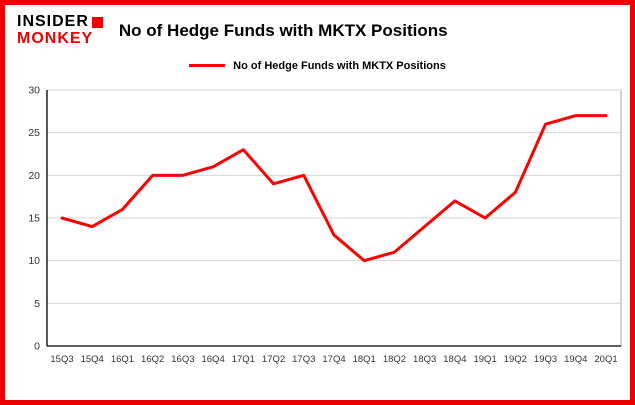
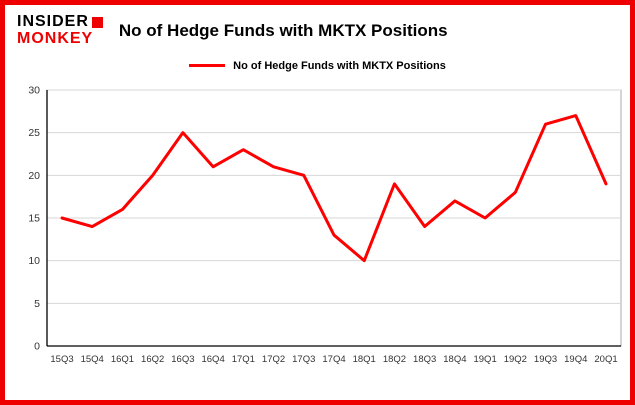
16Q3: 20 -> 25
17Q2: 19 -> 21
18Q2: 11 -> 19
20Q1: 27 -> 19
